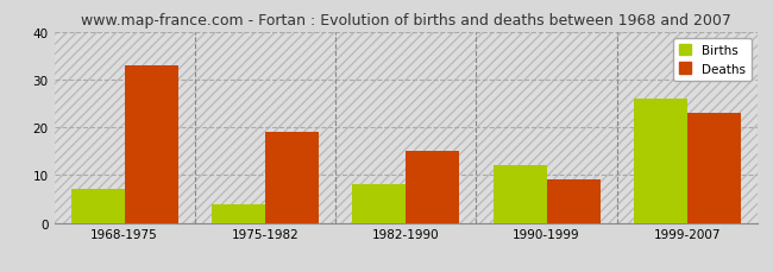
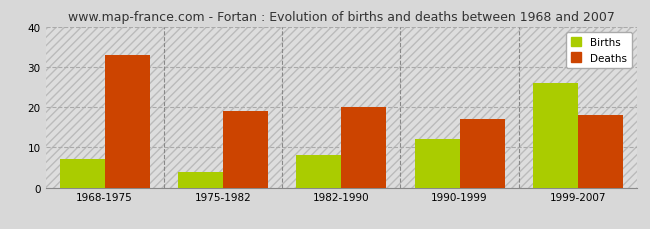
Deaths/1982-1990: 15 -> 20
Deaths/1990-1999: 9 -> 17
Deaths/1999-2007: 23 -> 18
